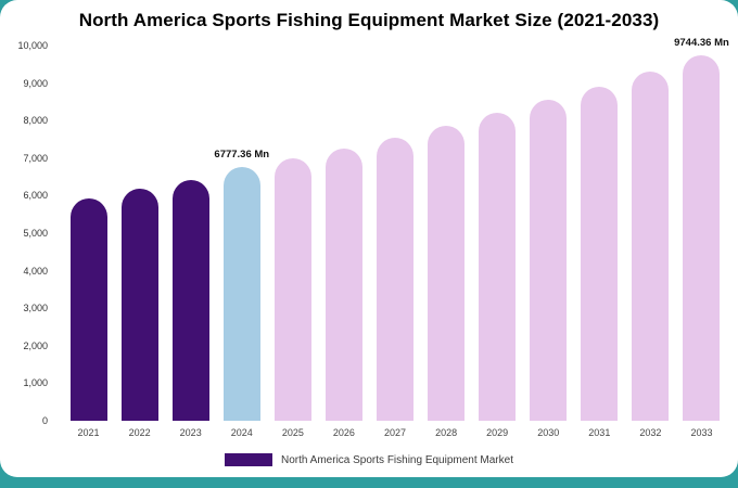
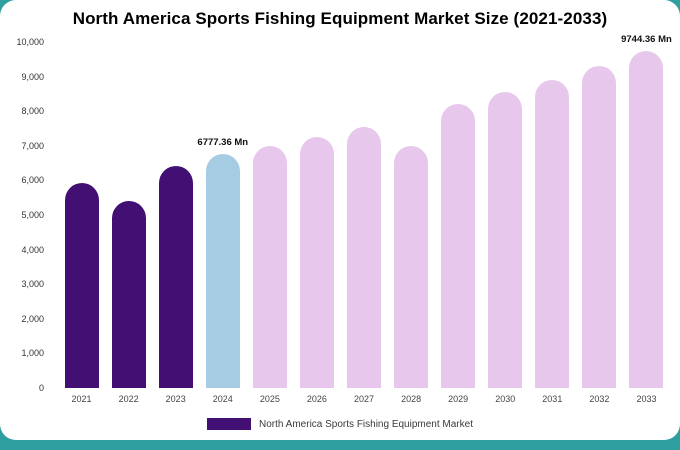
2022: 6200 -> 5400
2028: 7900 -> 7000
